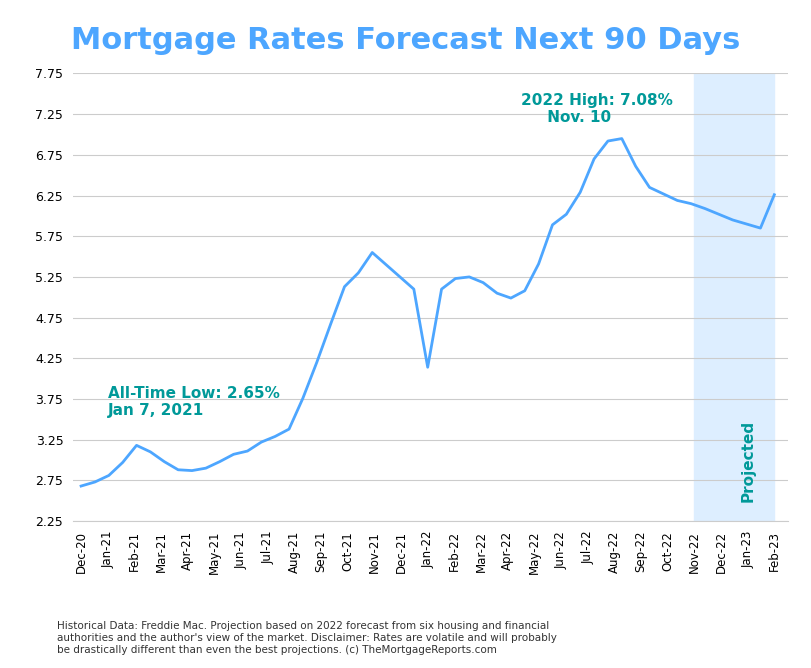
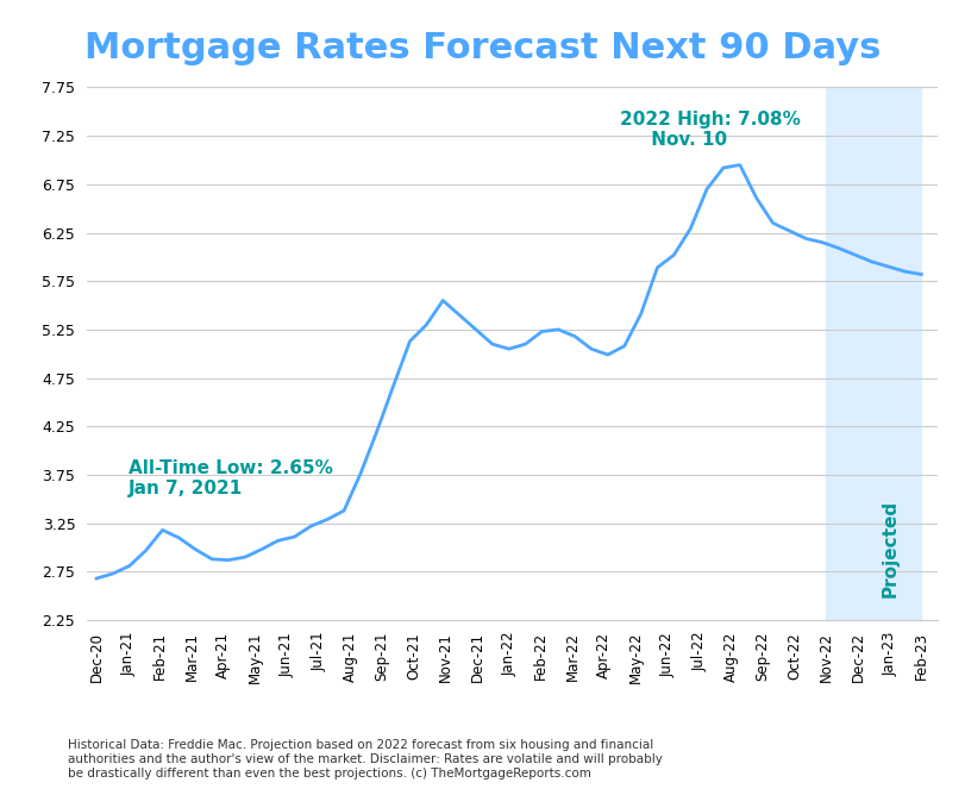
Jan-22: 4.14 -> 5.05
Feb-23: 6.26 -> 5.82
